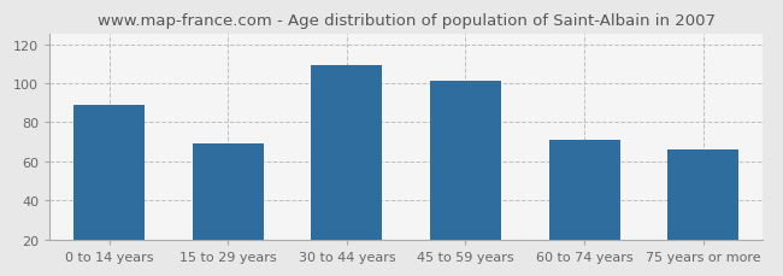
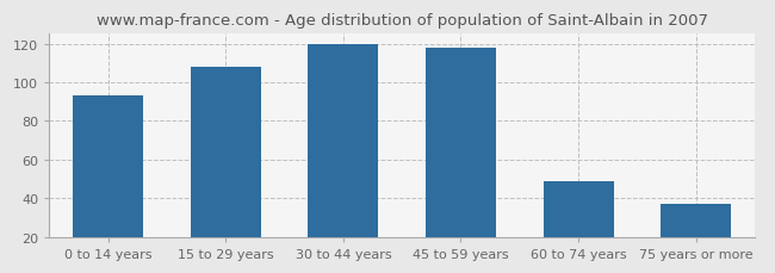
0 to 14 years: 89 -> 93
15 to 29 years: 69 -> 108
30 to 44 years: 109 -> 120
45 to 59 years: 101 -> 118
60 to 74 years: 71 -> 49
75 years or more: 66 -> 37
